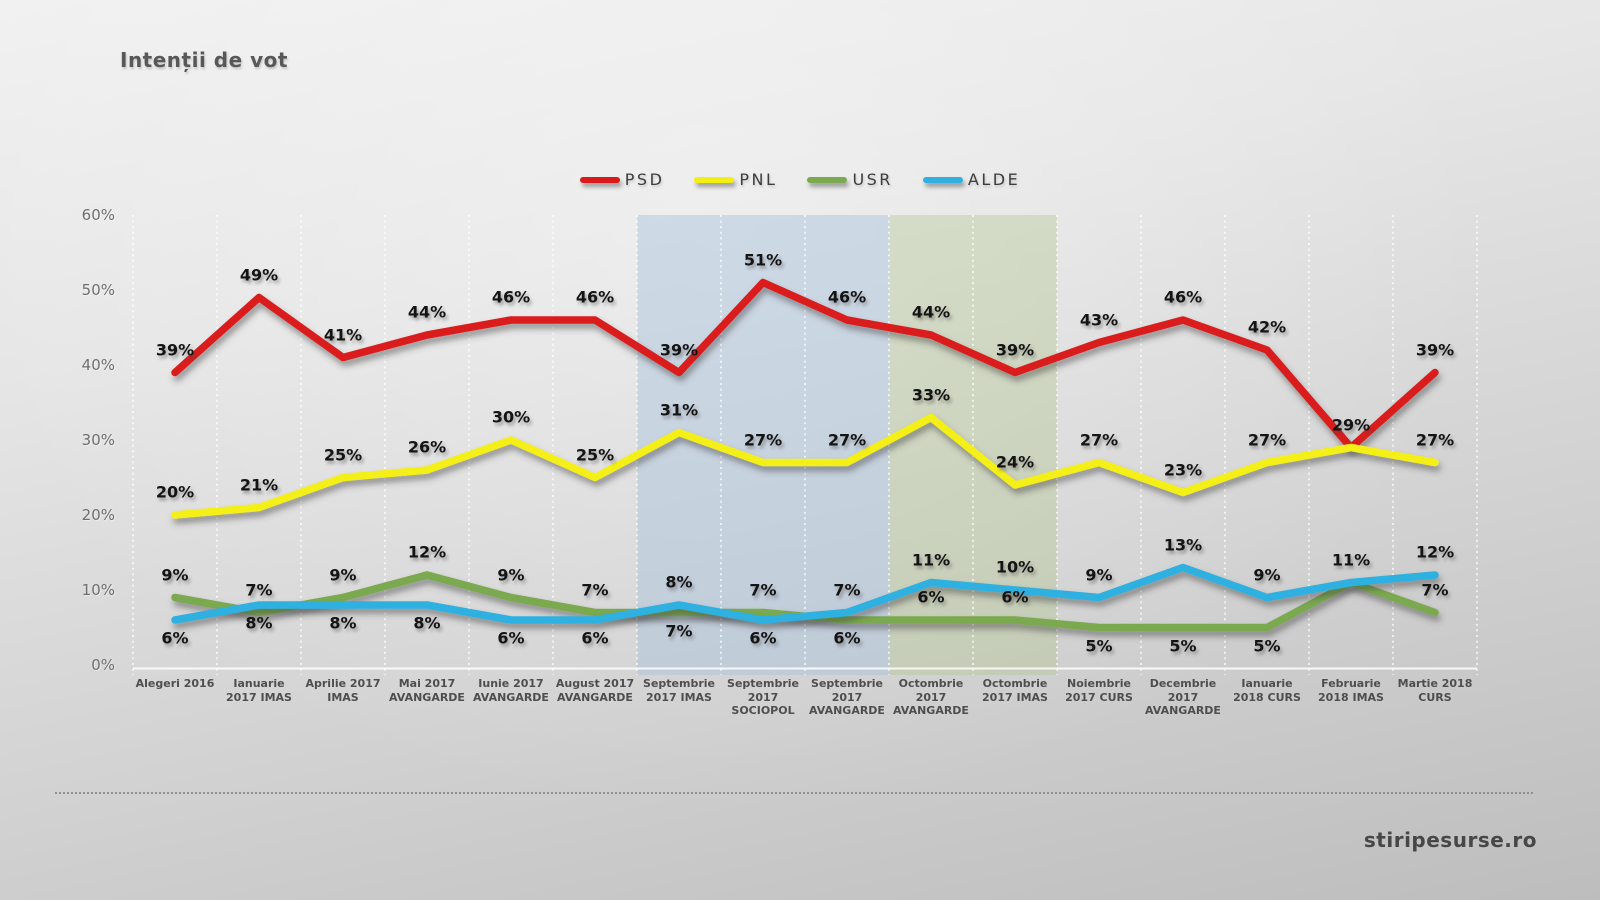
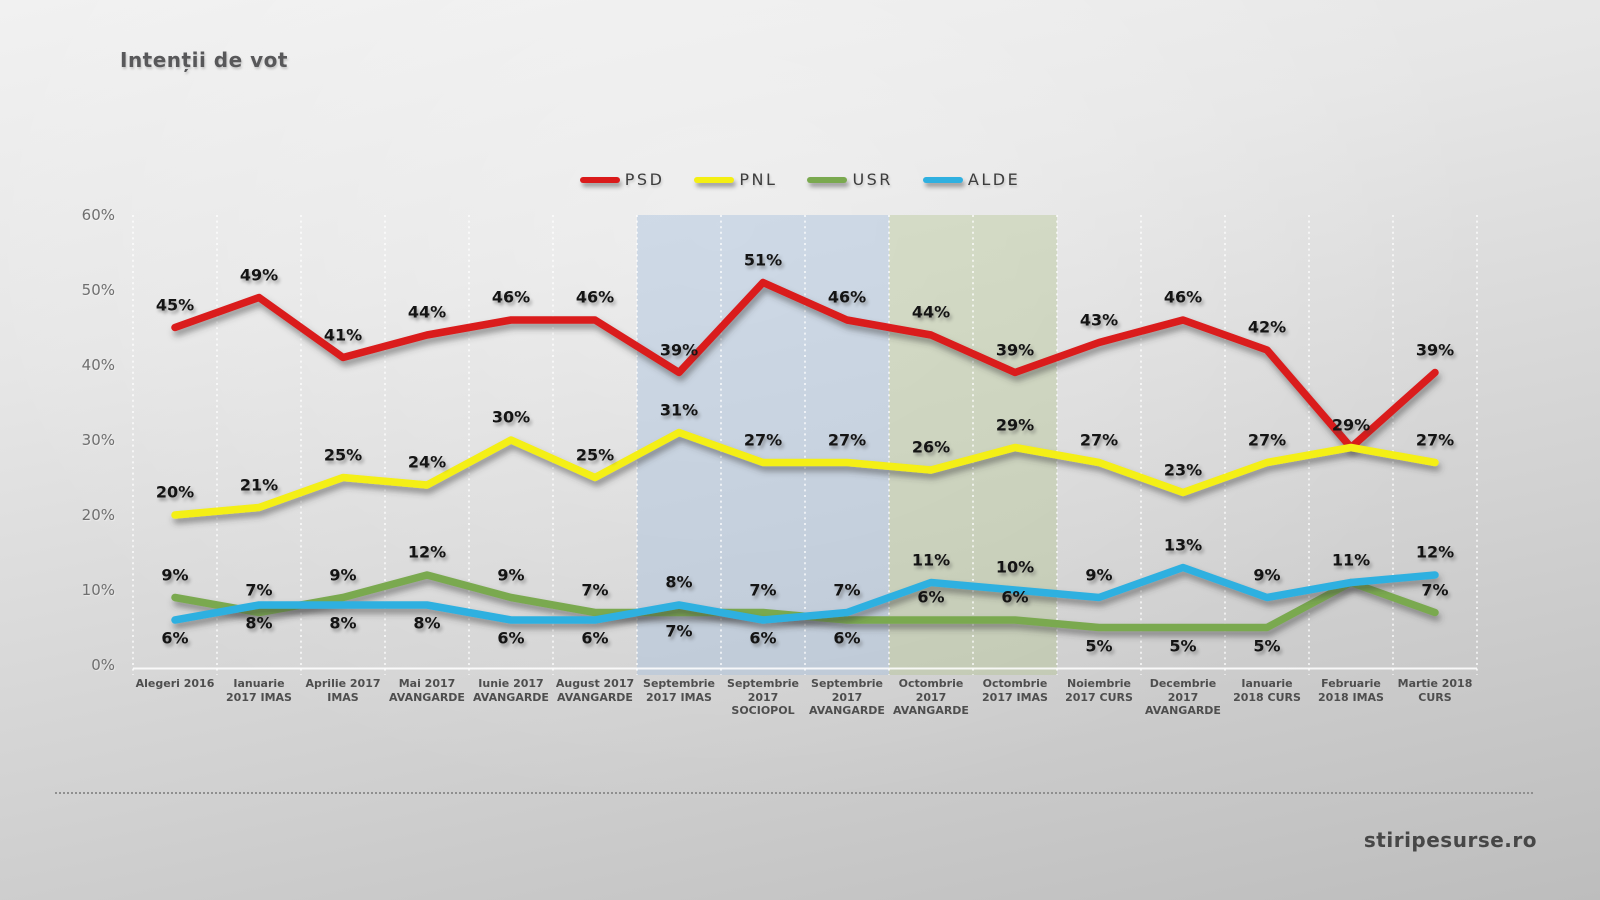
PSD/Alegeri 2016: 39% -> 45%
PNL/Mai 2017 AVANGARDE: 26% -> 24%
PNL/Octombrie 2017 AVANGARDE: 33% -> 26%
PNL/Octombrie 2017 IMAS: 24% -> 29%
